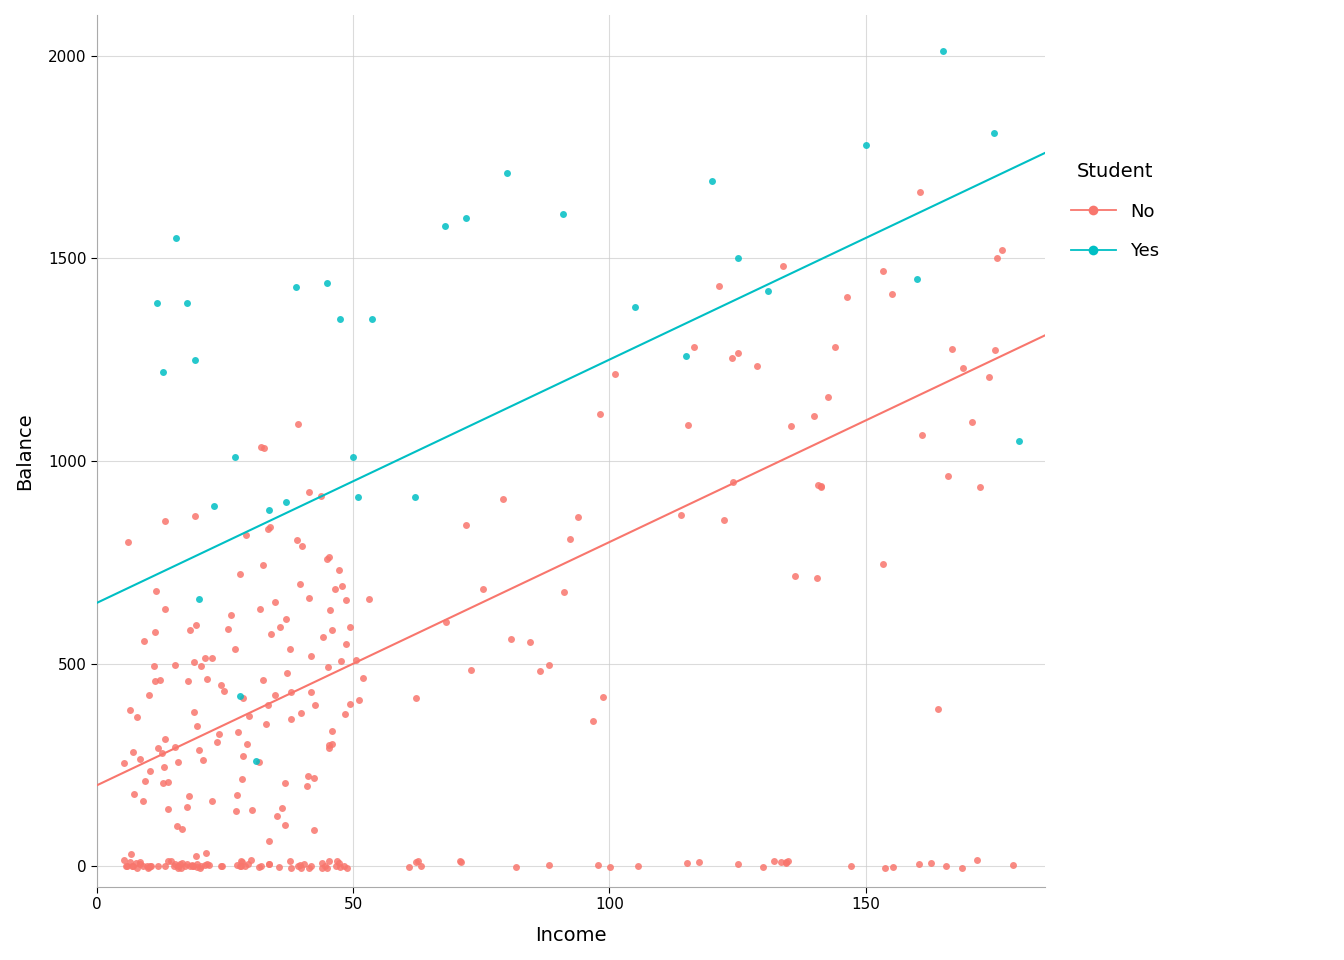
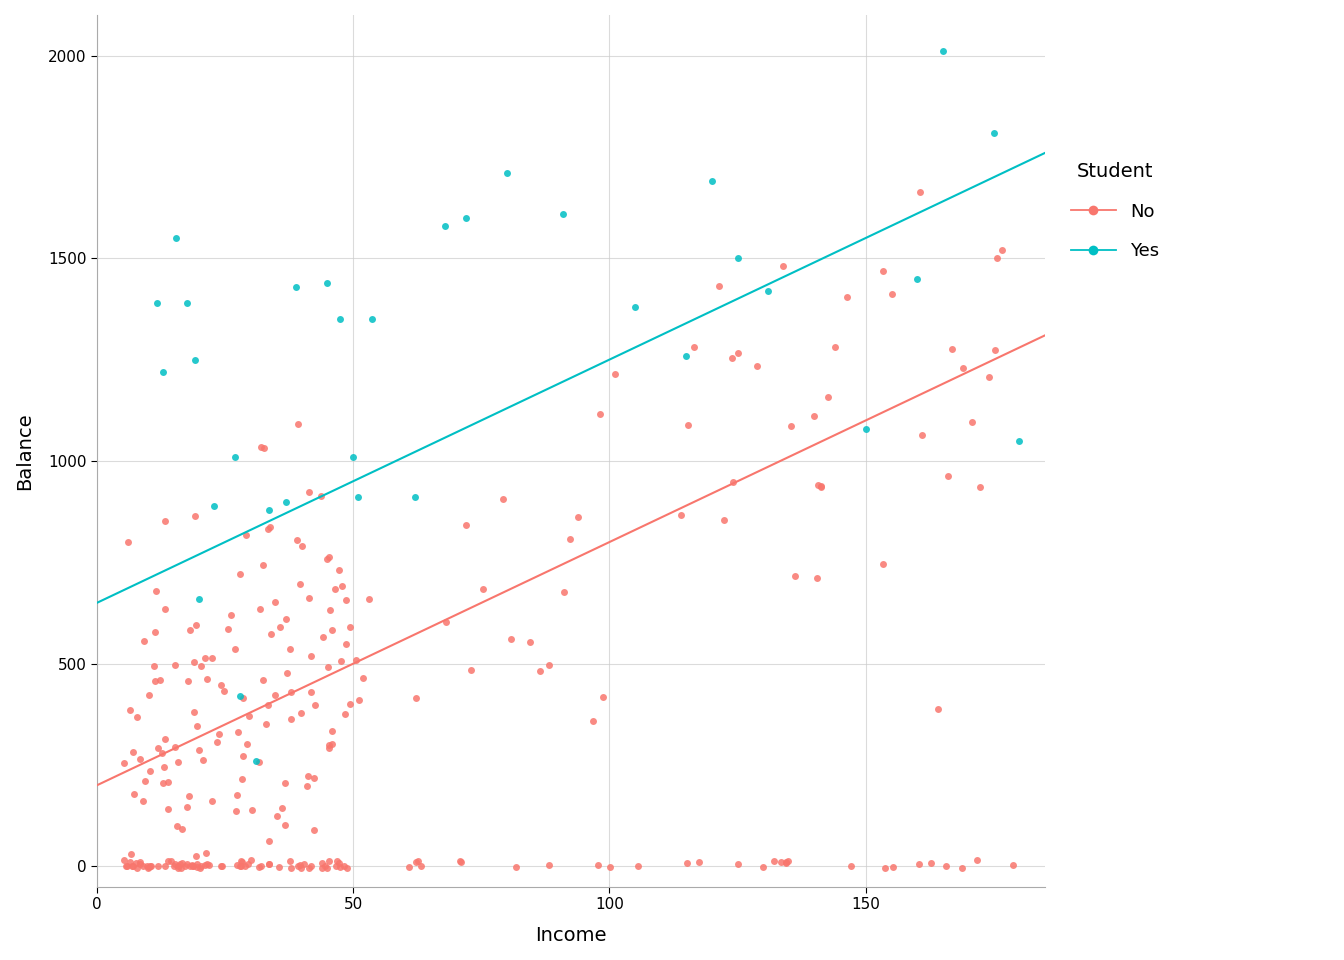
Yes/150: 1780 -> 1080
